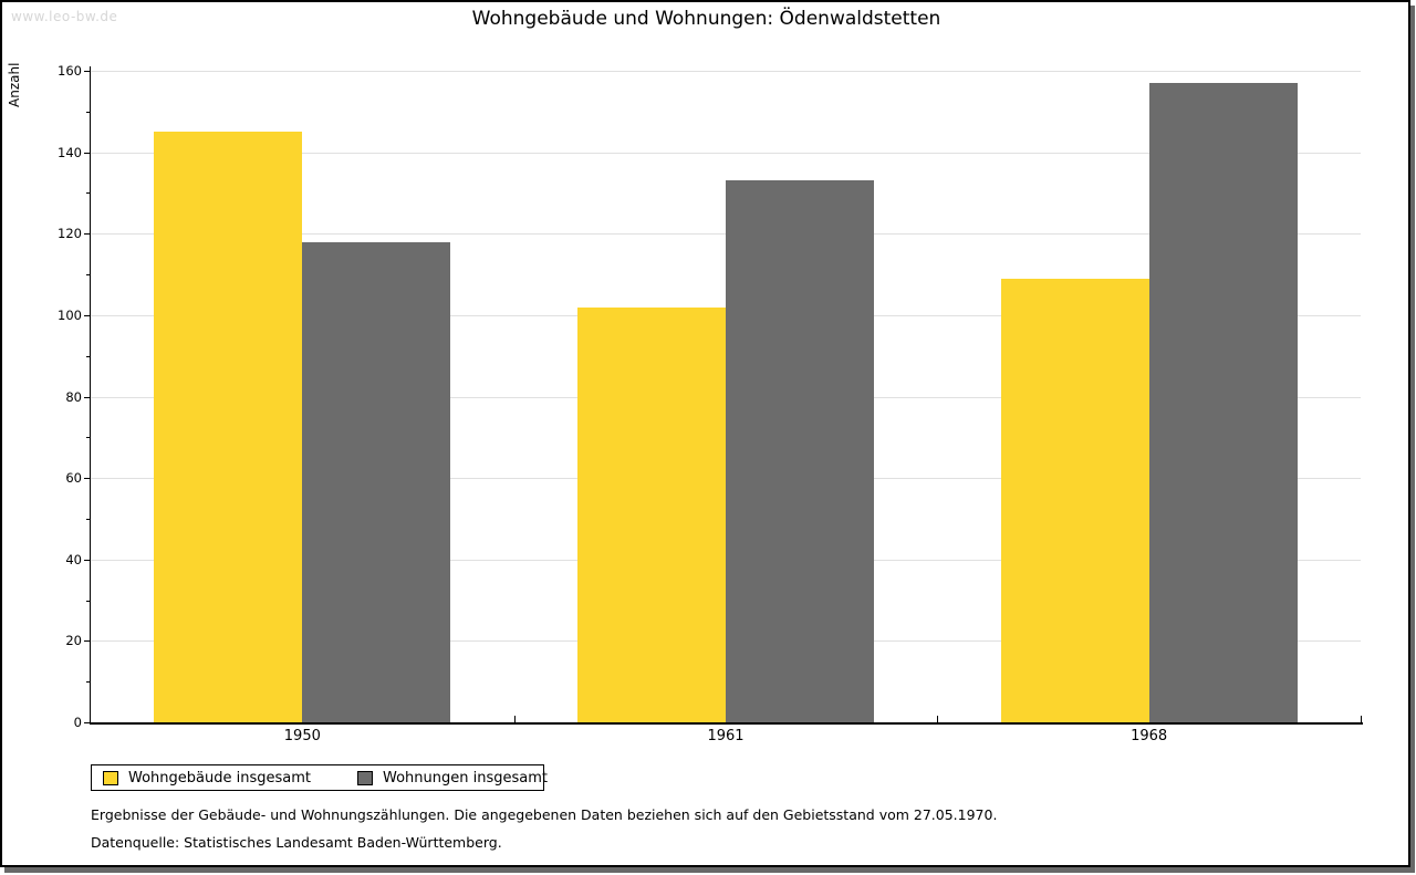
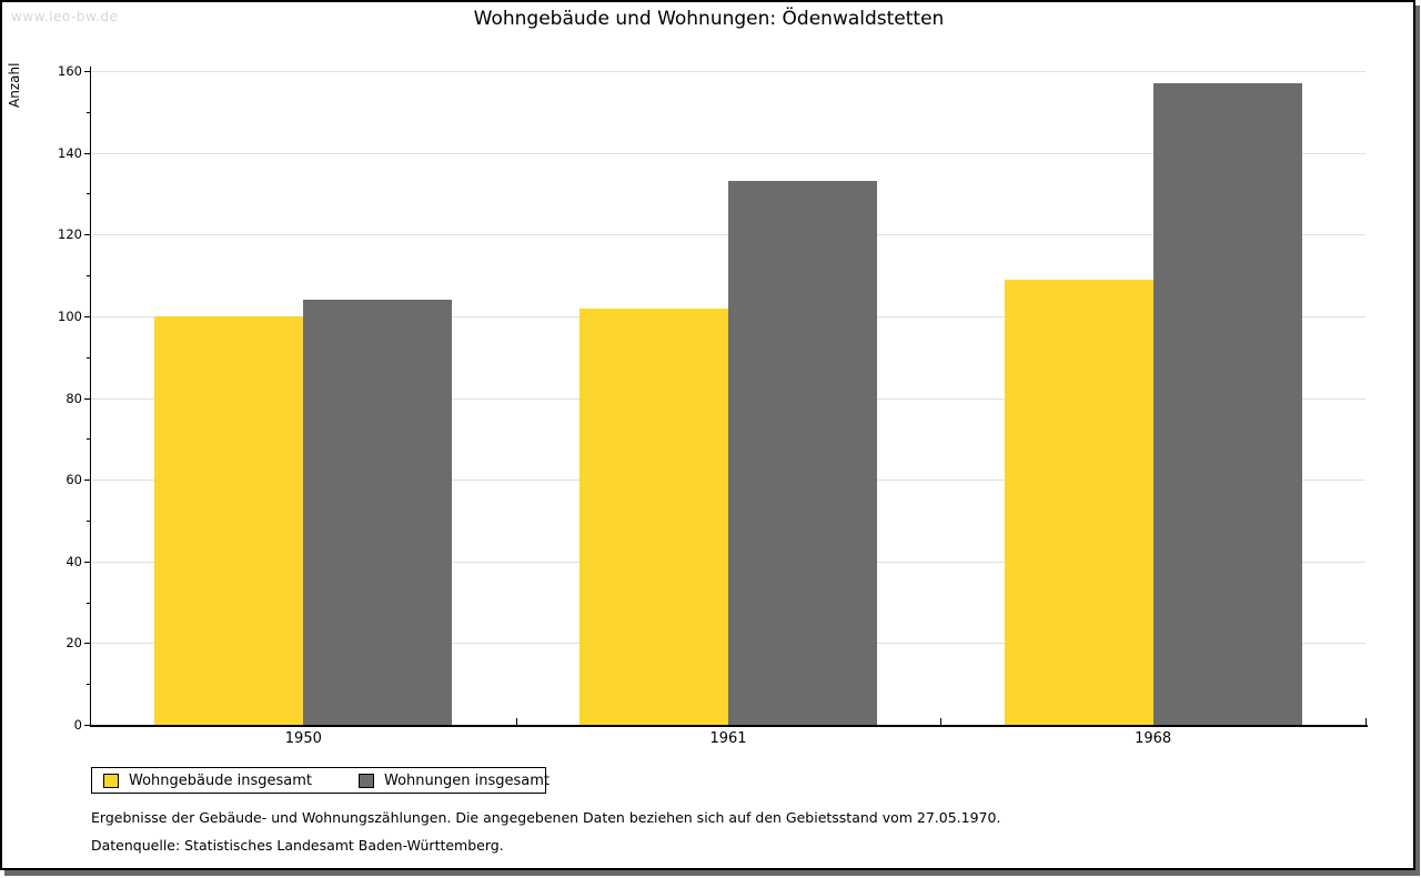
Wohngebäude insgesamt/1950: 145 -> 100
Wohnungen insgesamt/1950: 118 -> 104
